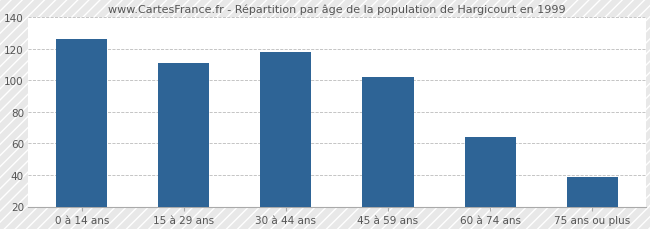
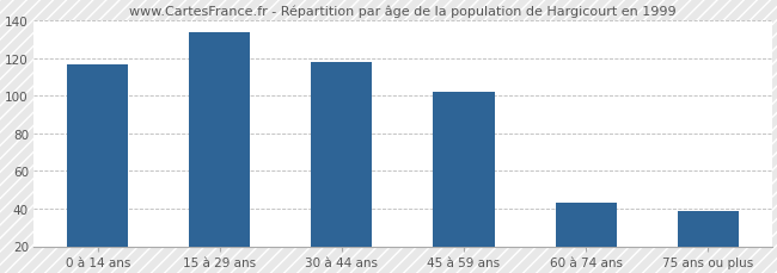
0 à 14 ans: 126 -> 117
15 à 29 ans: 111 -> 134
60 à 74 ans: 64 -> 43
